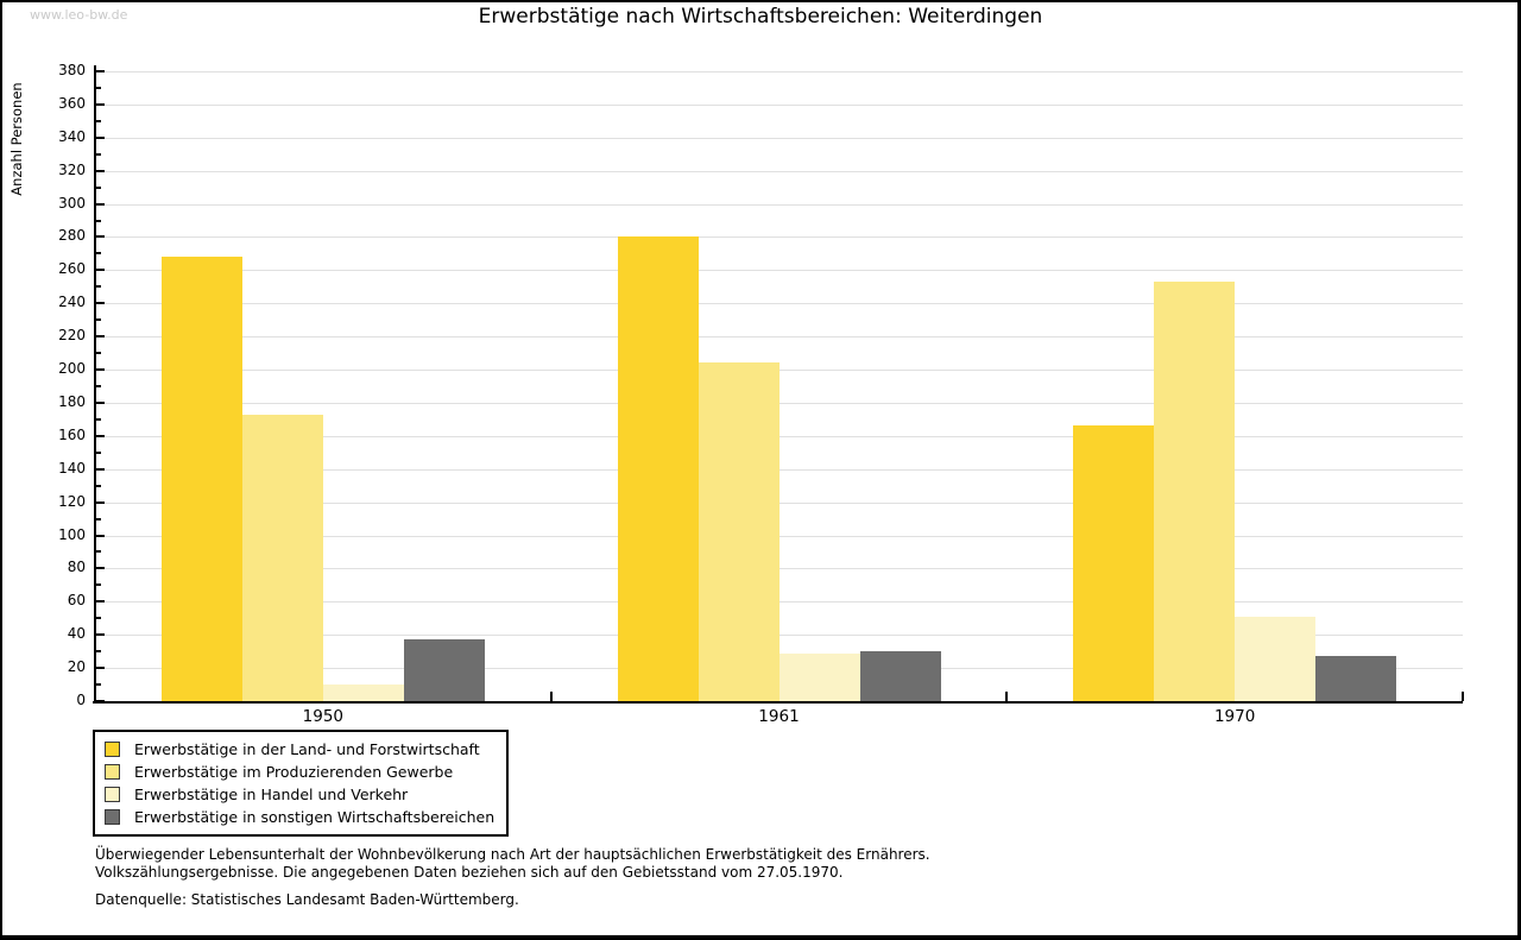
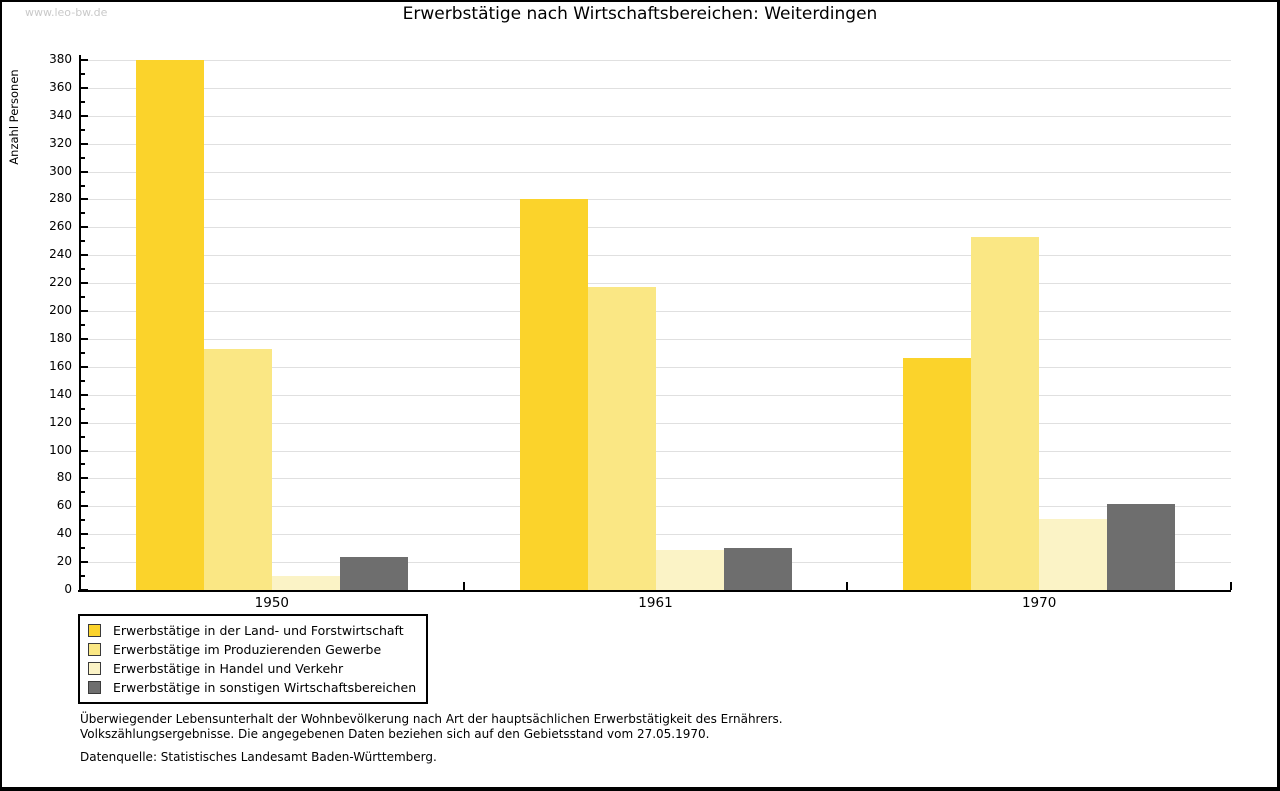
Erwerbstätige in der Land- und Forstwirtschaft/1950: 268 -> 380
Erwerbstätige in sonstigen Wirtschaftsbereichen/1950: 37 -> 24
Erwerbstätige im Produzierenden Gewerbe/1961: 204 -> 217
Erwerbstätige in sonstigen Wirtschaftsbereichen/1970: 27 -> 62
